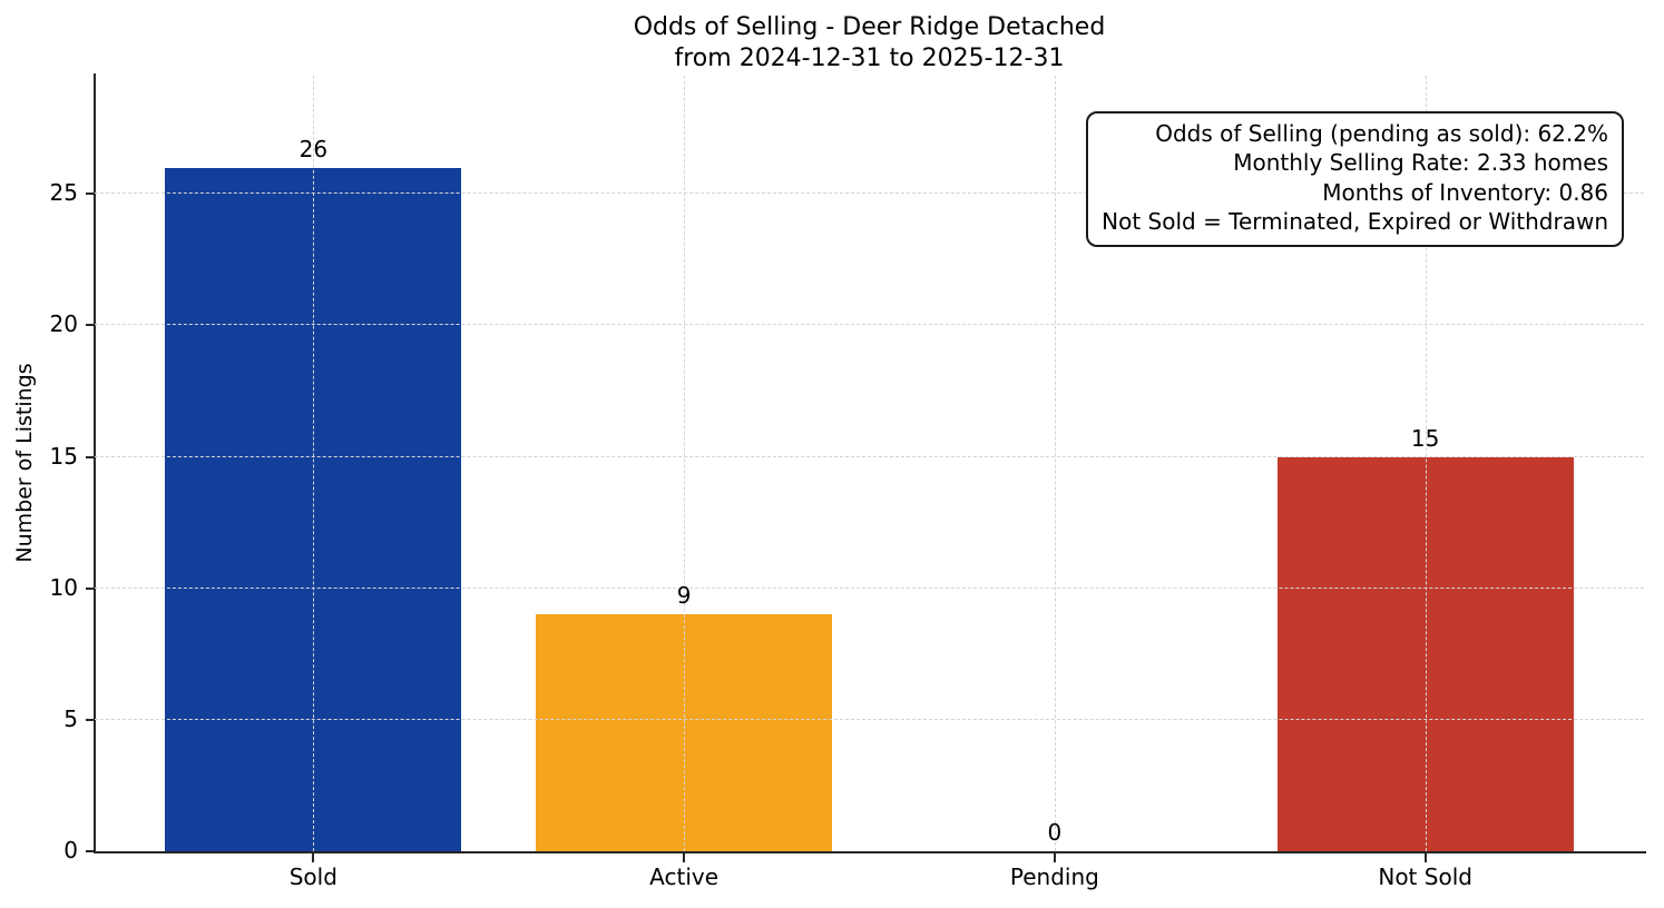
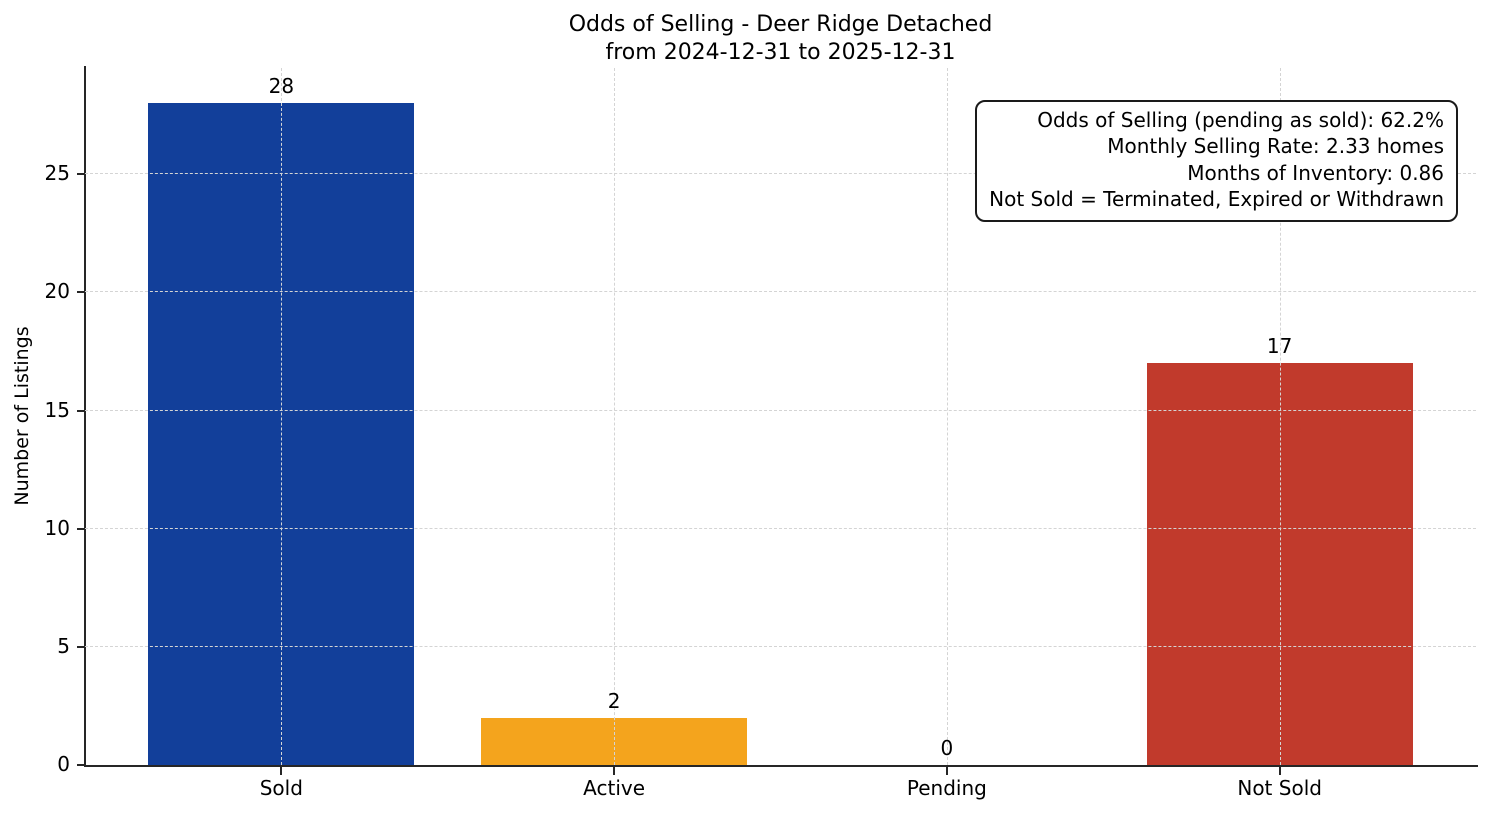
Sold: 26 -> 28
Active: 9 -> 2
Not Sold: 15 -> 17
